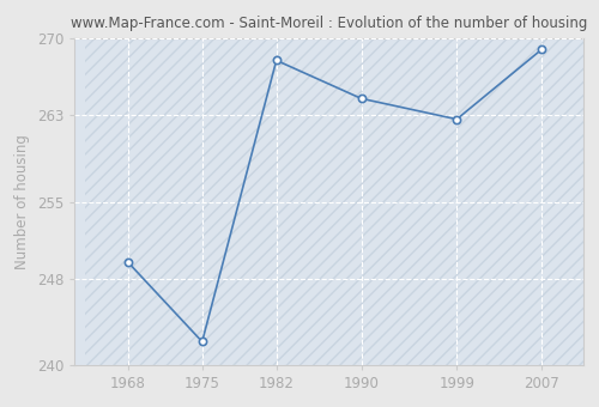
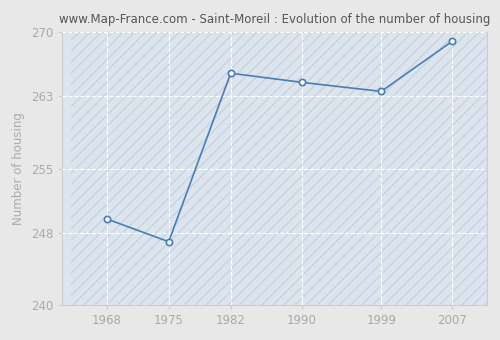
1975: 242.2 -> 247.0
1982: 268.0 -> 265.5
1999: 262.6 -> 263.5
